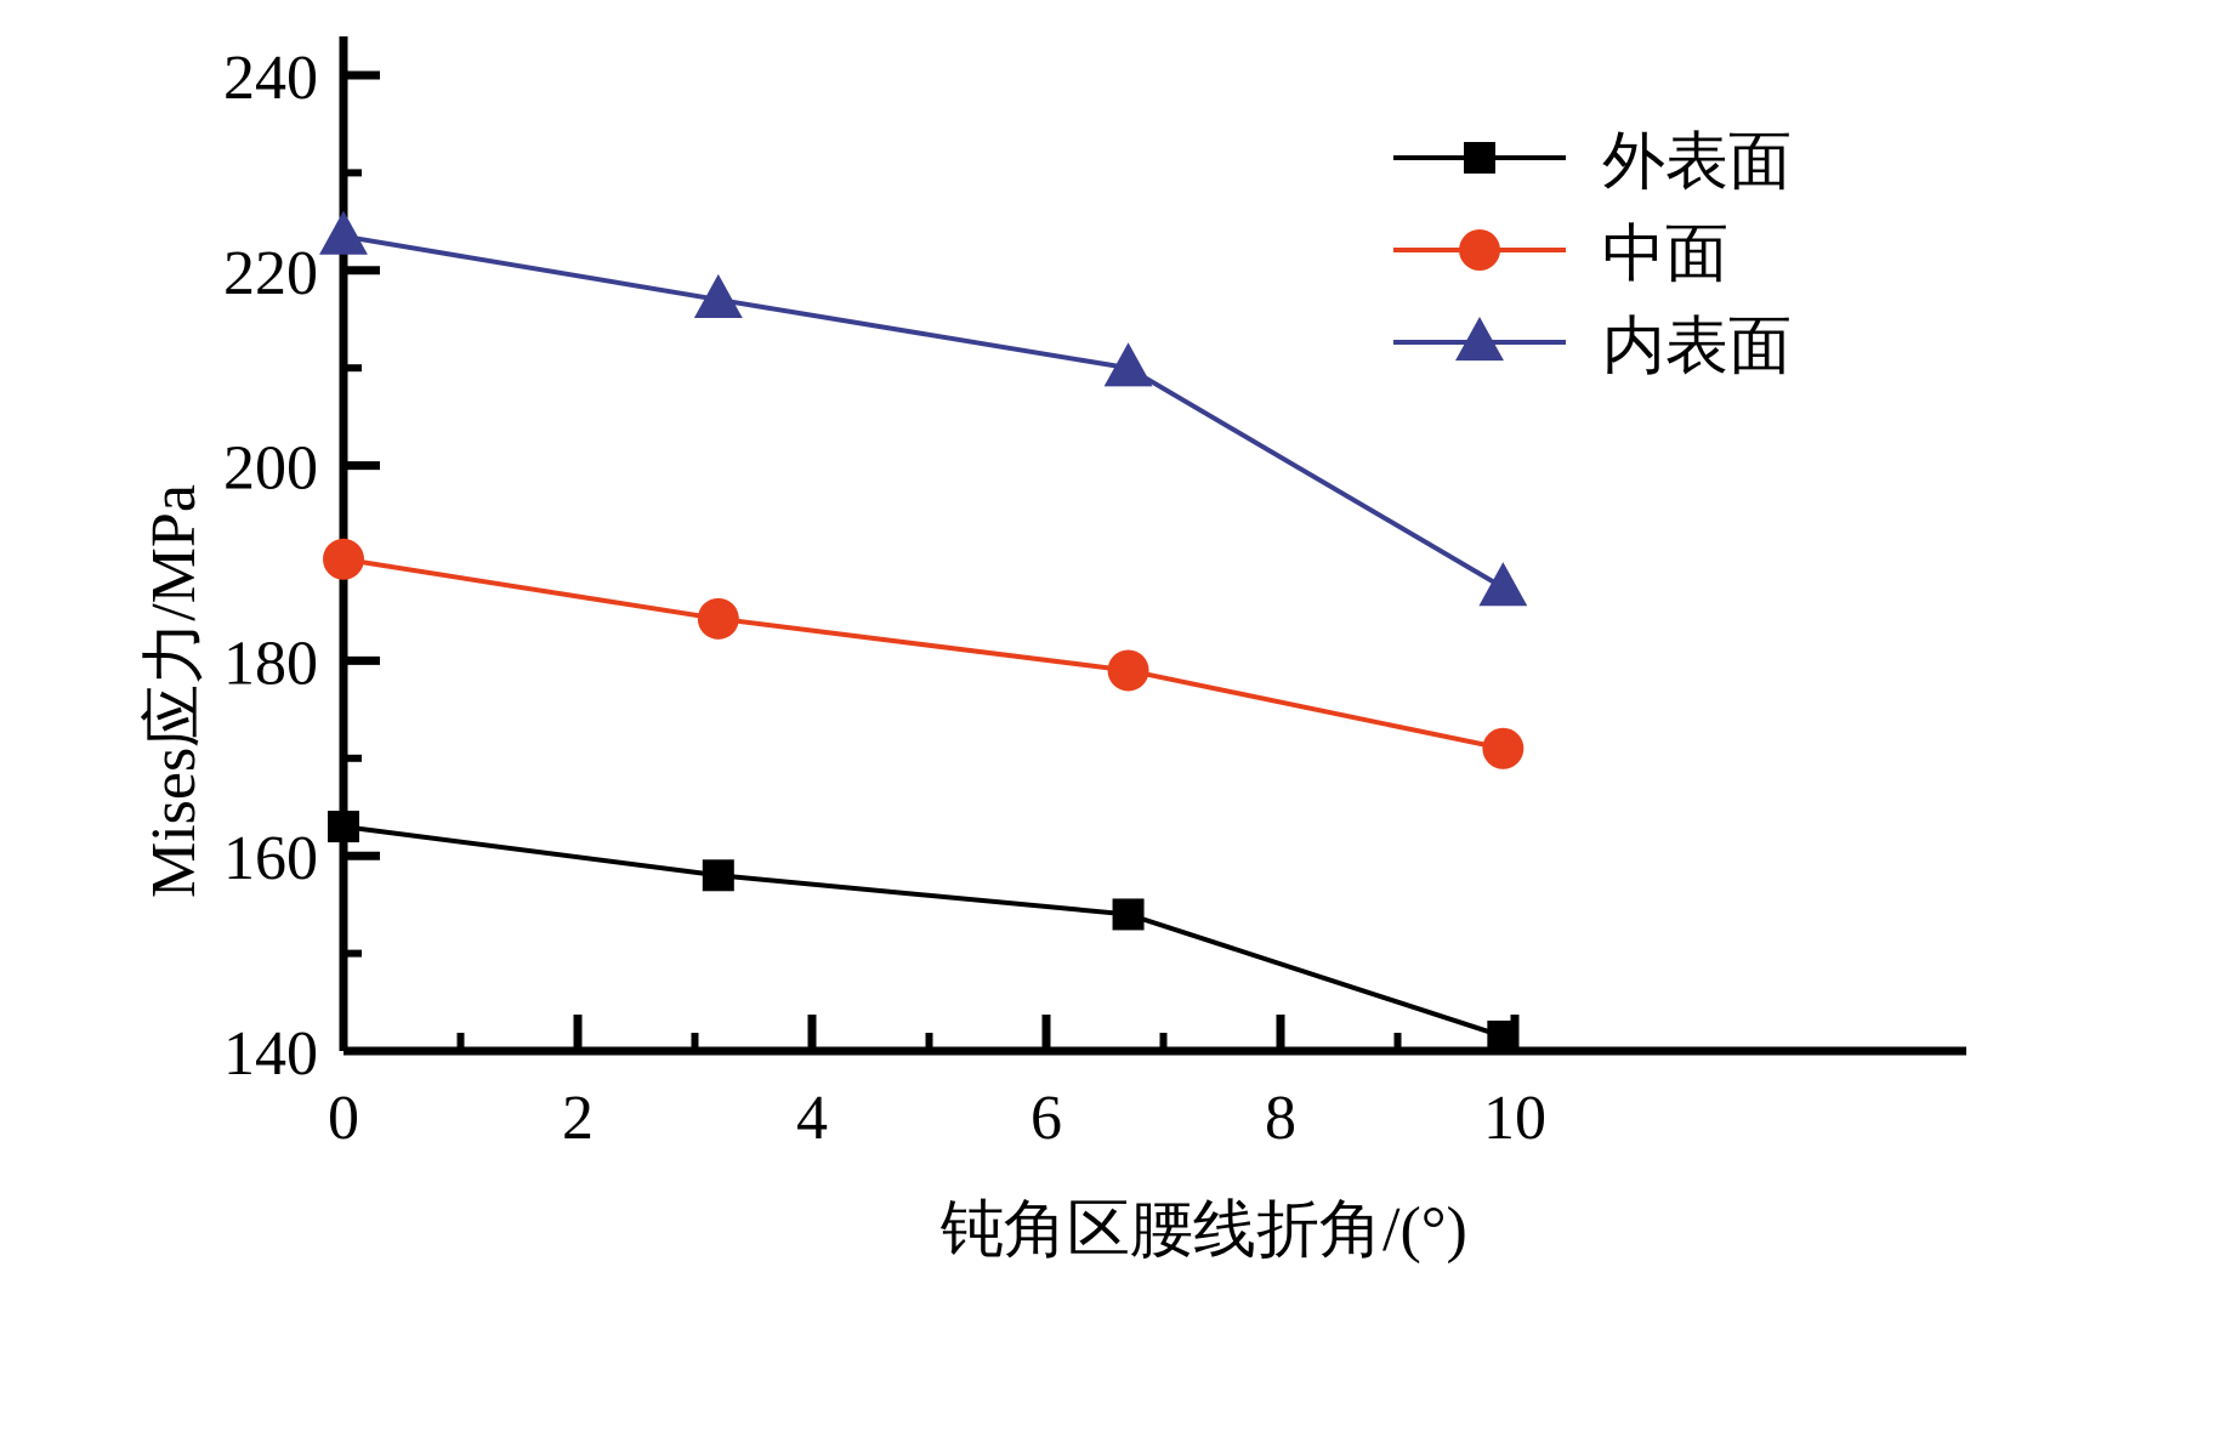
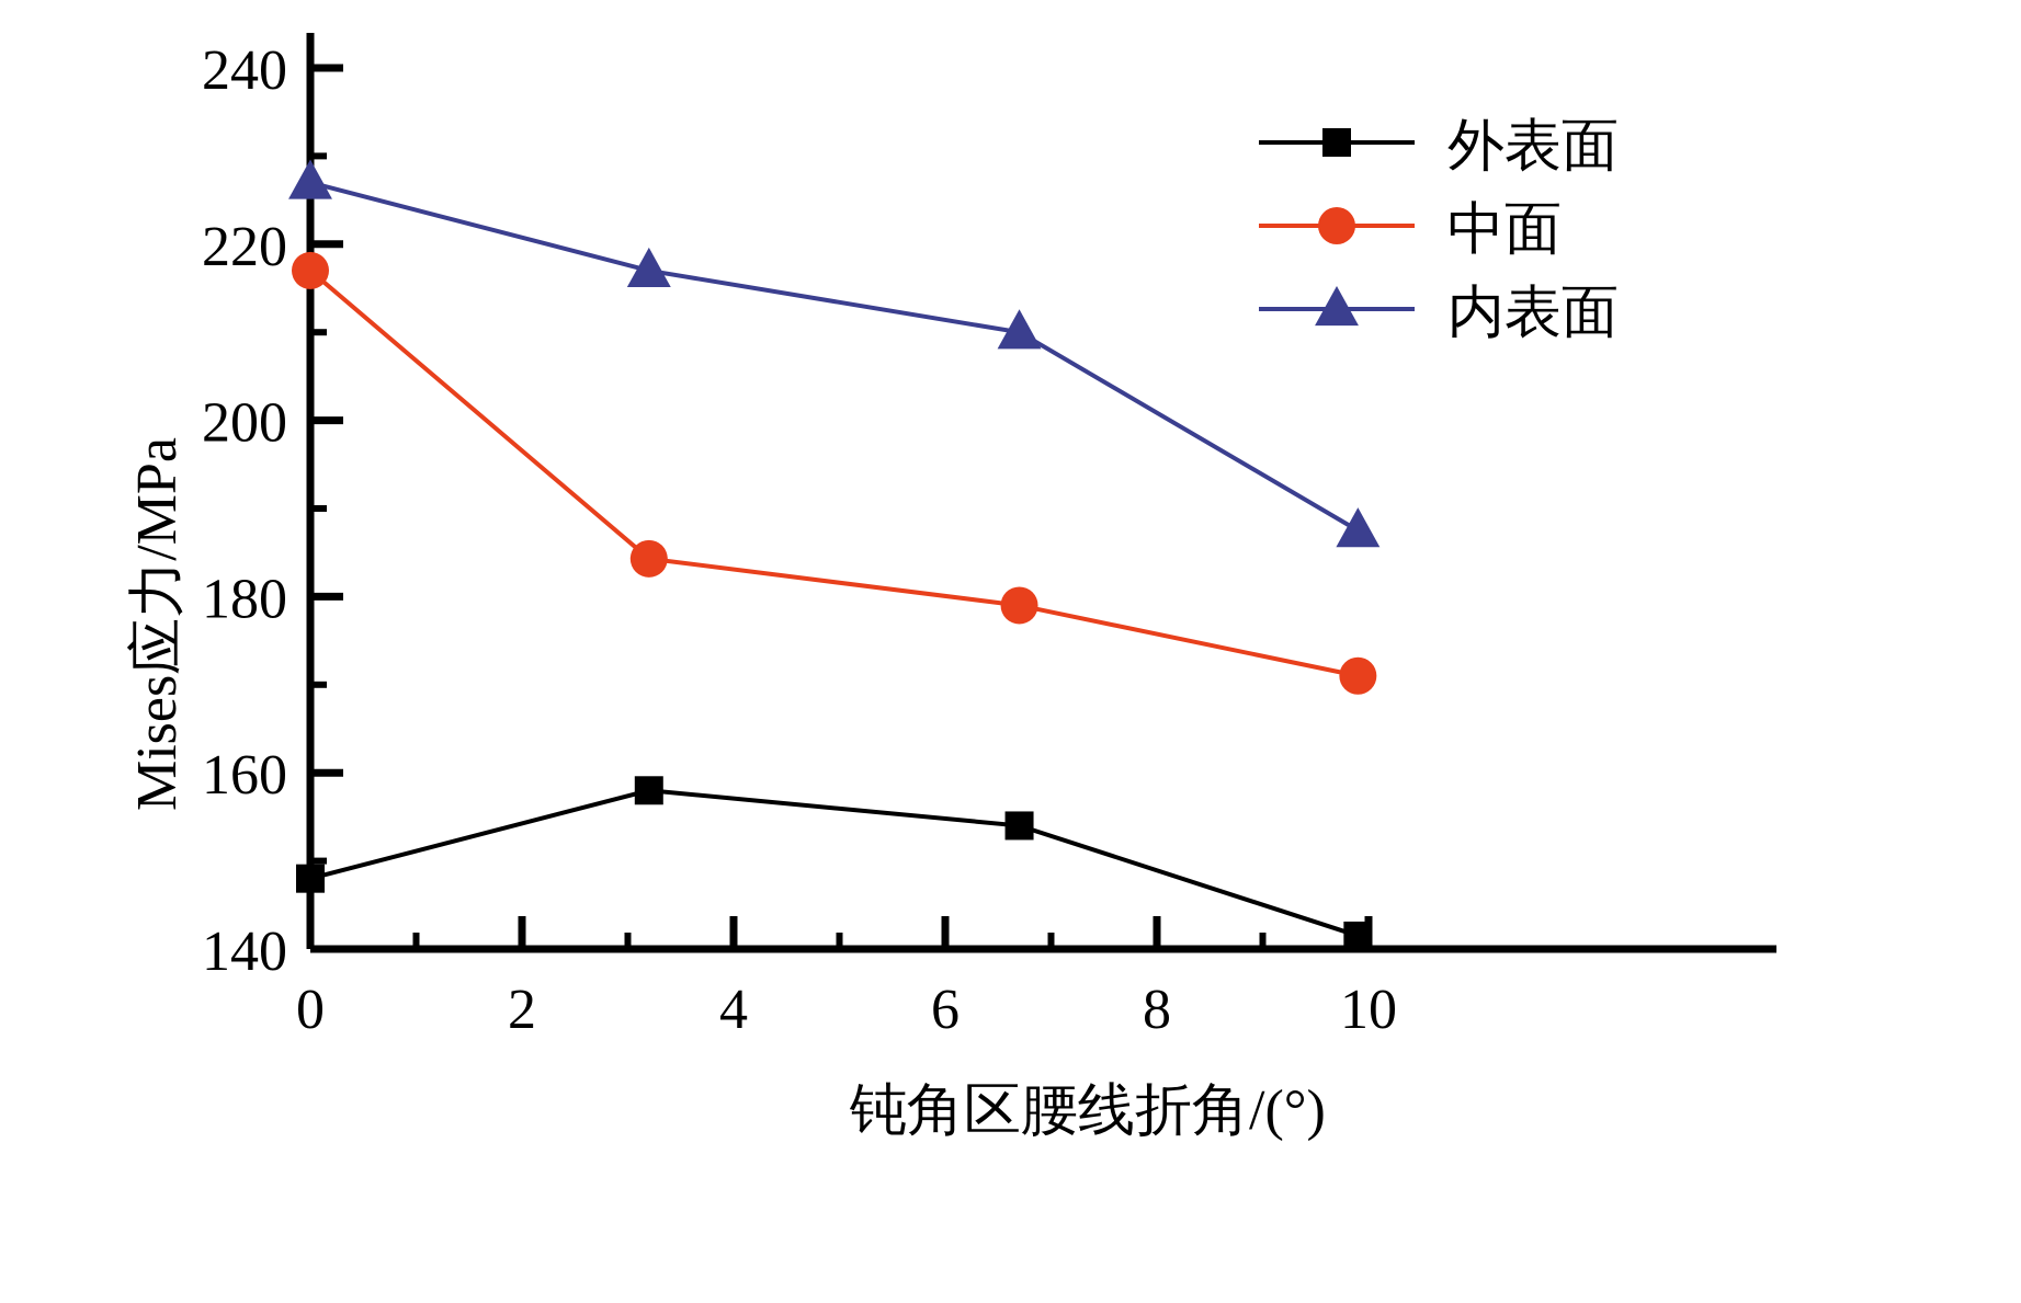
外表面/0: 163 -> 148
中面/0: 190 -> 217
内表面/0: 224 -> 227
